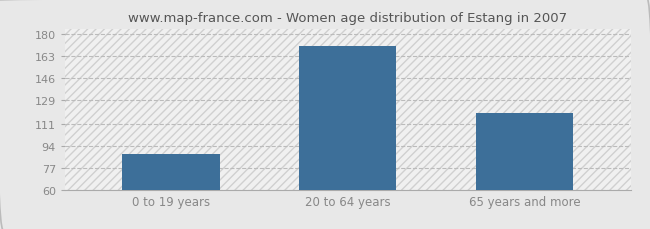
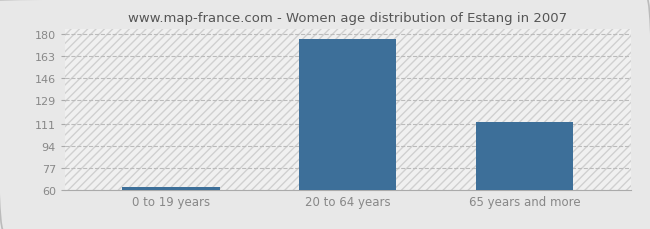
0 to 19 years: 88 -> 62
20 to 64 years: 171 -> 176
65 years and more: 119 -> 112
